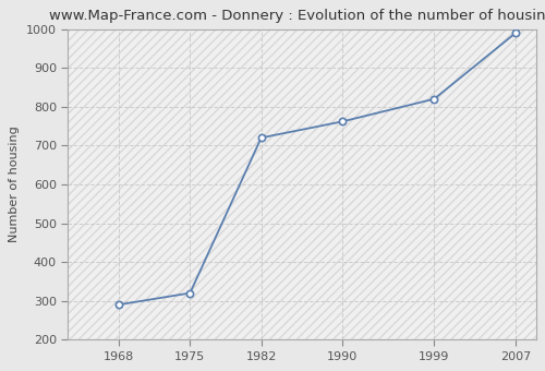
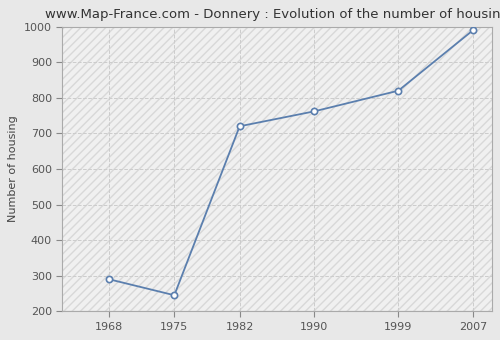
1975: 320 -> 245
